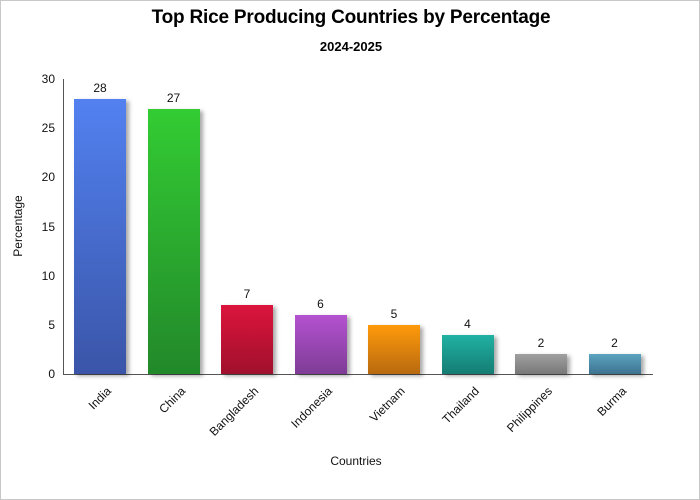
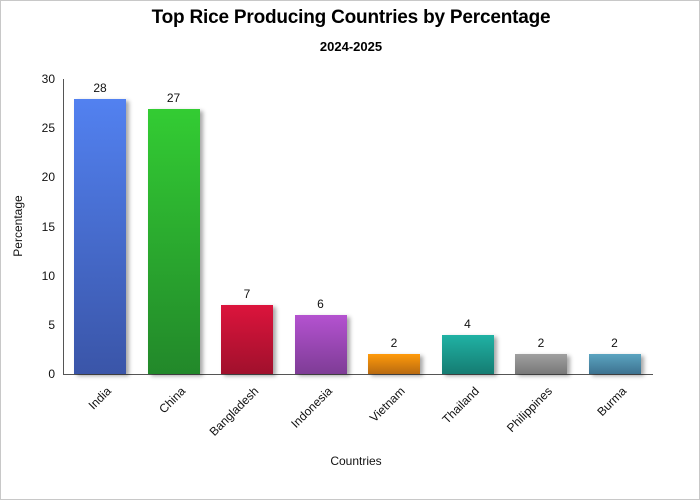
Vietnam: 5 -> 2
